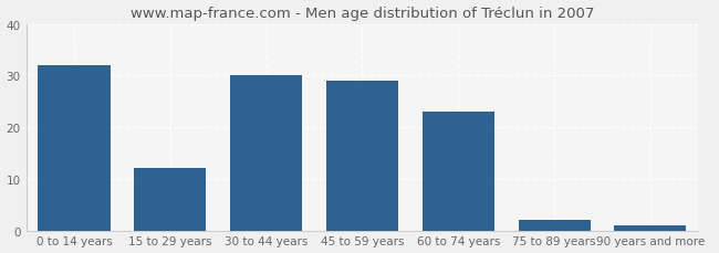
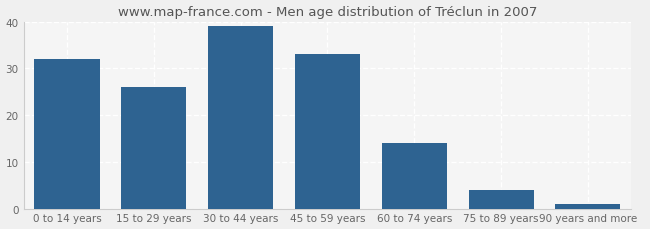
15 to 29 years: 12 -> 26
30 to 44 years: 30 -> 39
45 to 59 years: 29 -> 33
60 to 74 years: 23 -> 14
75 to 89 years: 2 -> 4
